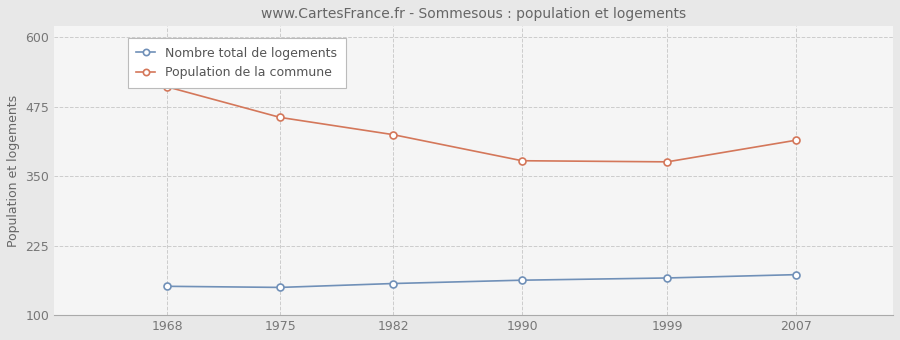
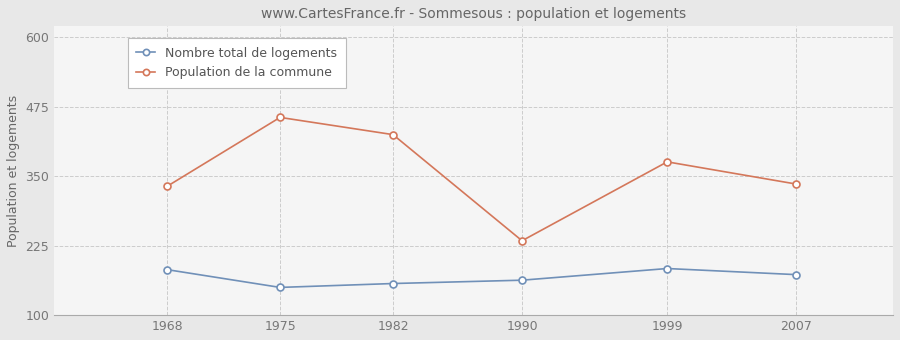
Nombre total de logements/1968: 152 -> 182
Population de la commune/1968: 511 -> 332
Population de la commune/1990: 378 -> 234
Nombre total de logements/1999: 167 -> 184
Population de la commune/2007: 415 -> 336
